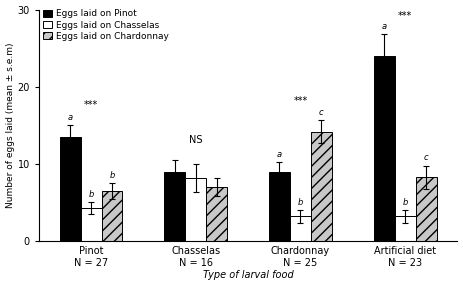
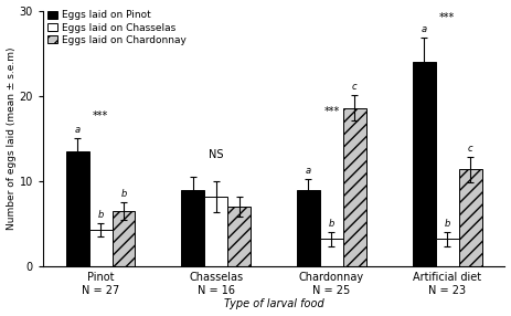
Eggs laid on Chardonnay/Chardonnay N = 25: 14.2 -> 18.6
Eggs laid on Chardonnay/Artificial diet N = 23: 8.3 -> 11.4
